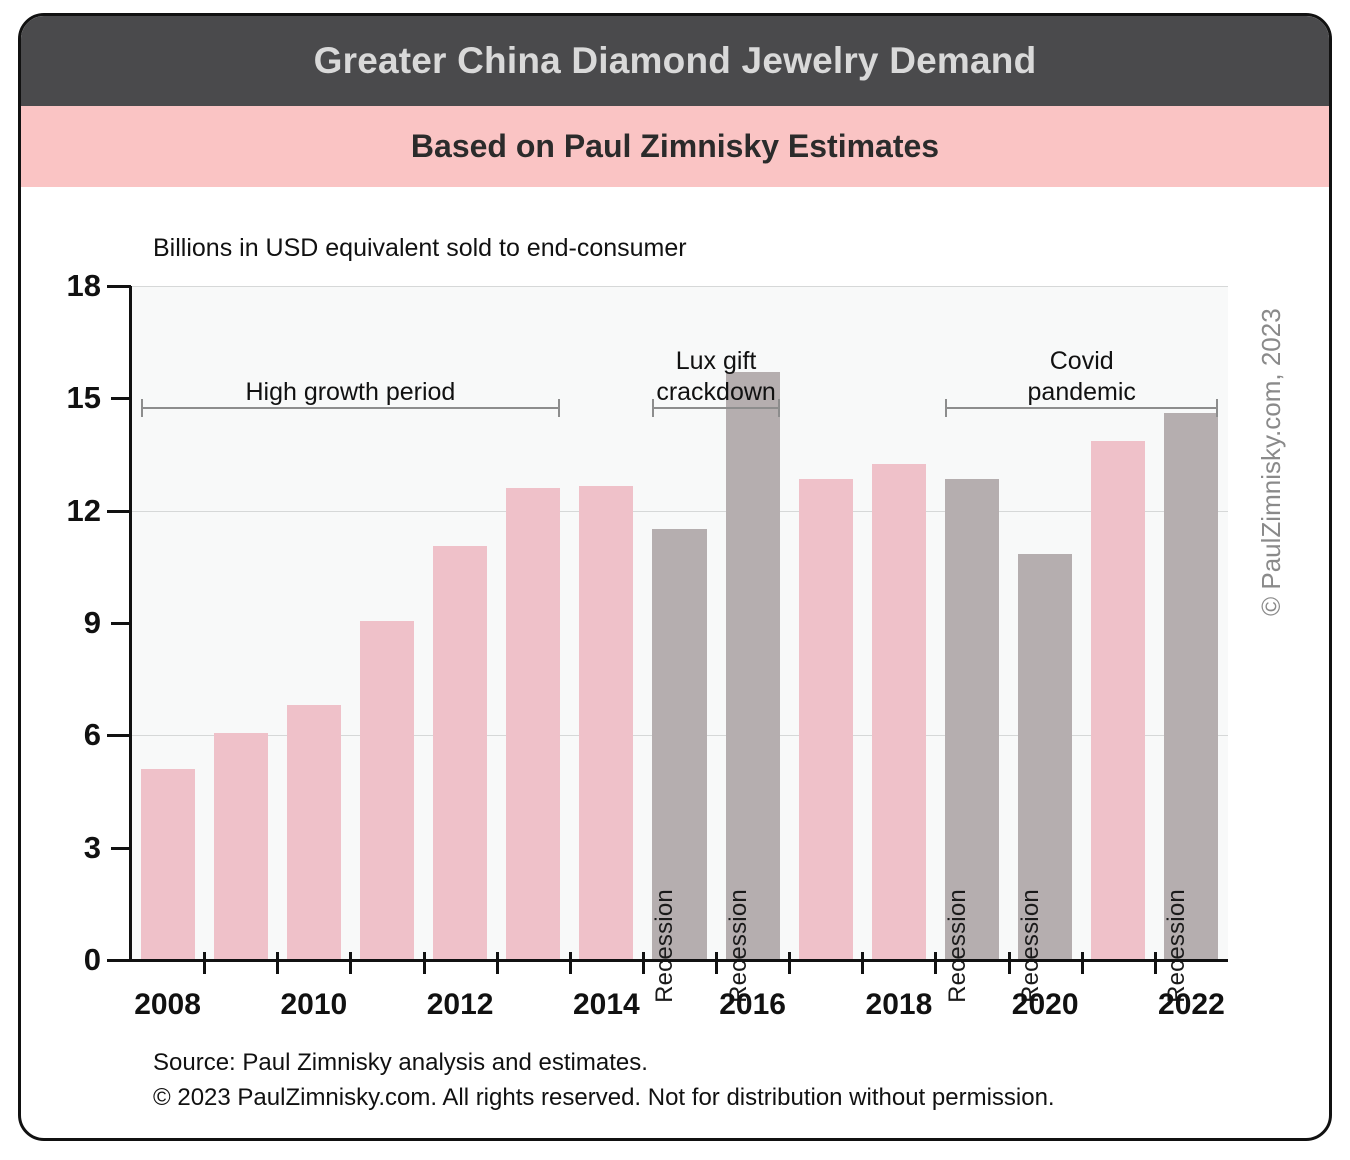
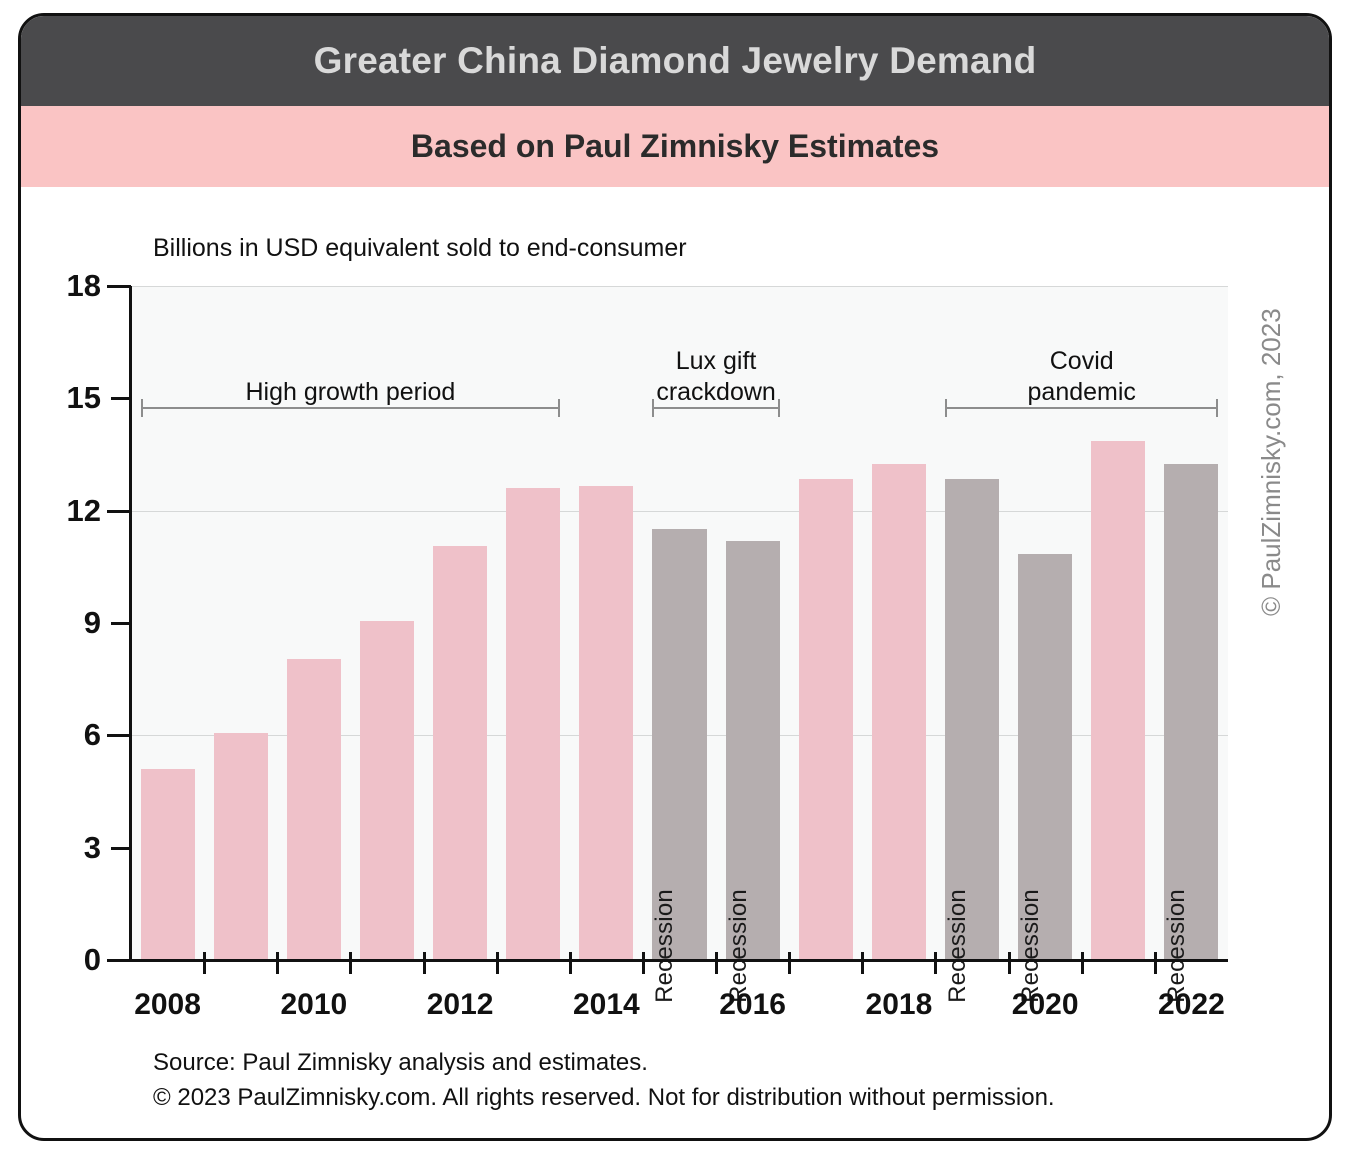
2010: 6.8 -> 8.1
2016: 15.7 -> 11.2
2022: 14.6 -> 13.2
